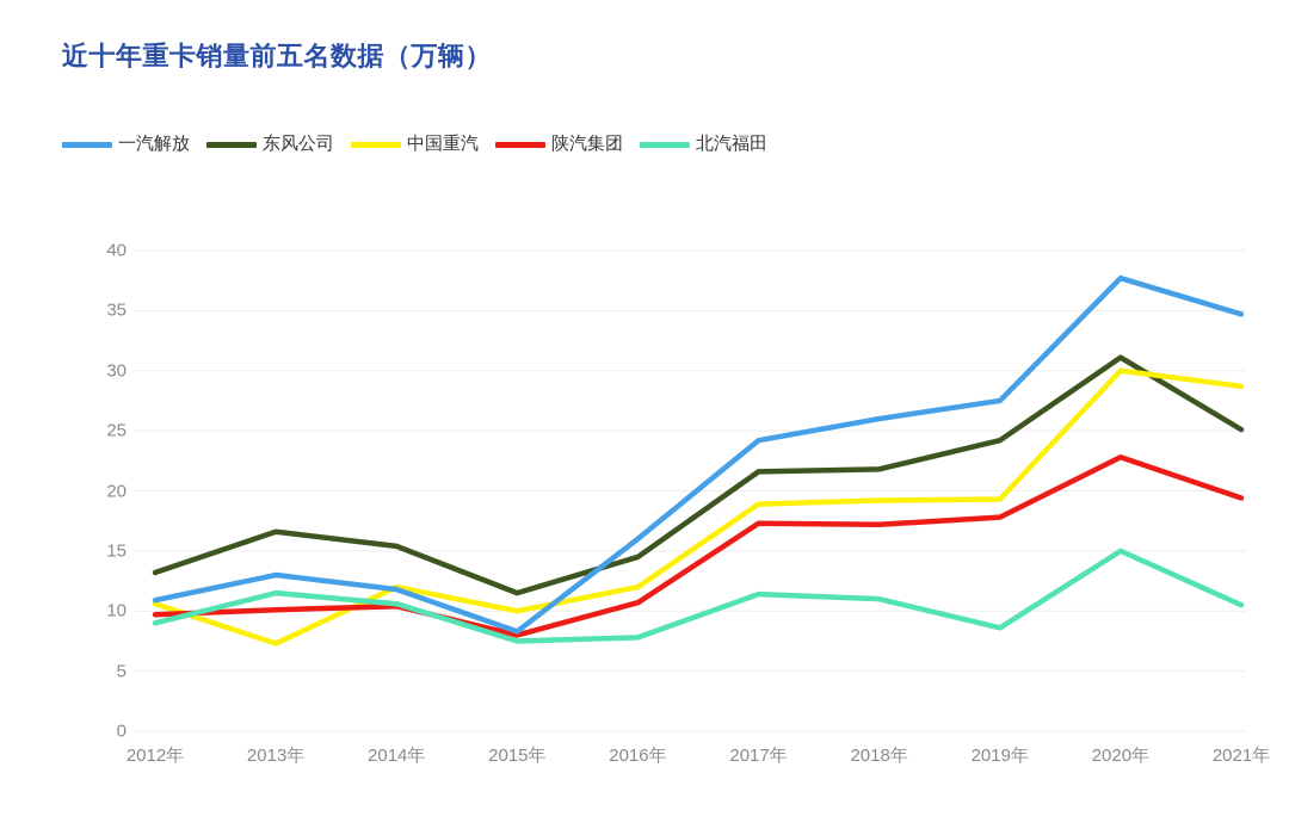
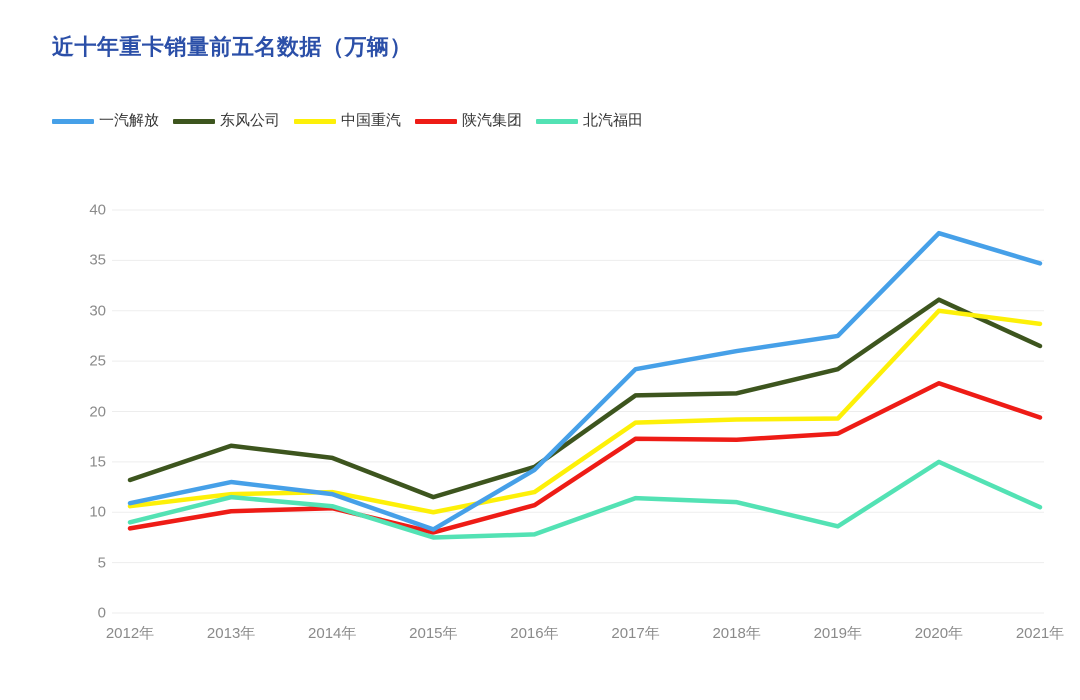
陕汽集团/2012年: 9.7 -> 8.4
中国重汽/2013年: 7.3 -> 11.8
一汽解放/2016年: 16.0 -> 14.2
东风公司/2021年: 25.1 -> 26.5
